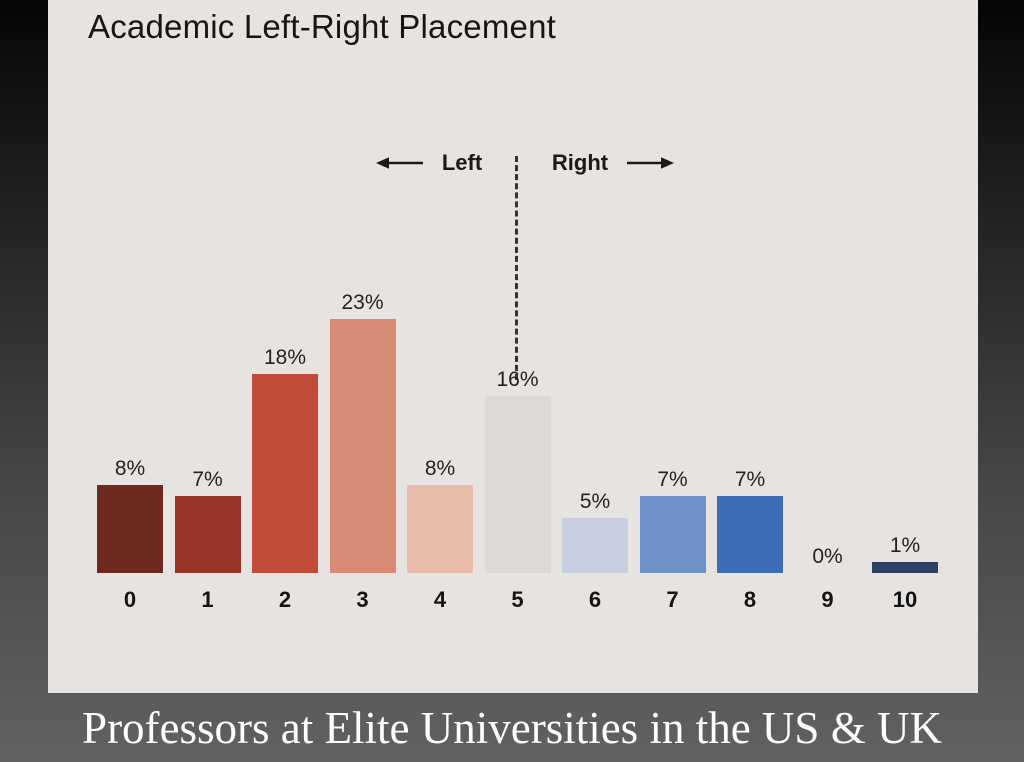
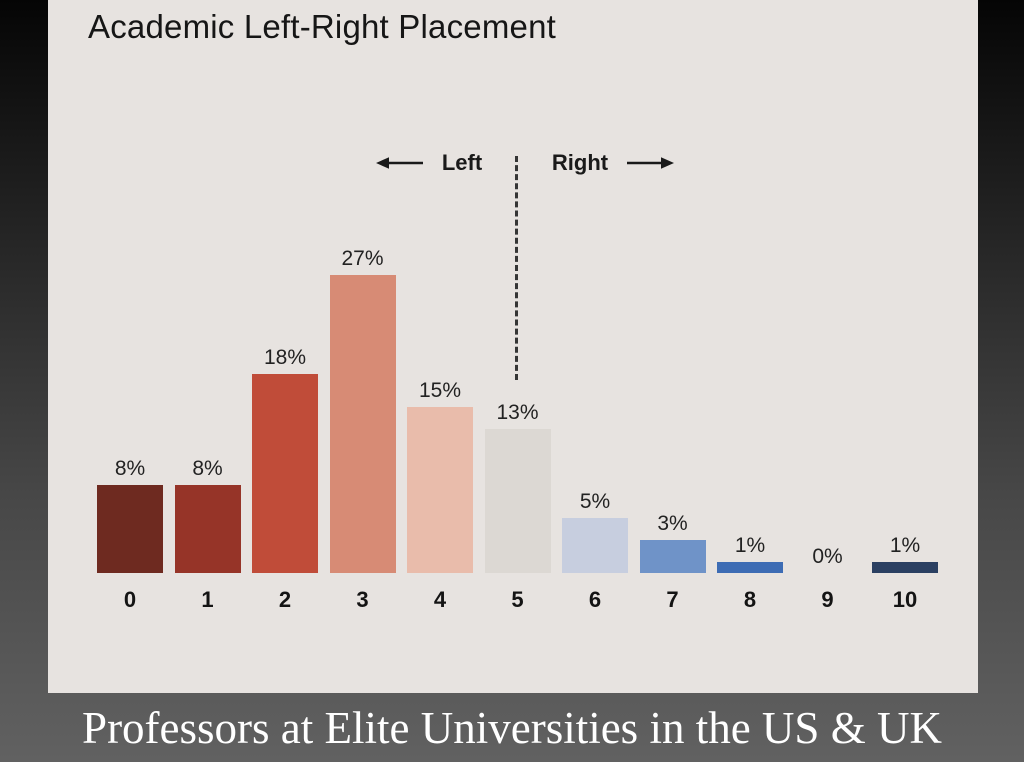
1: 7% -> 8%
3: 23% -> 27%
4: 8% -> 15%
5: 16% -> 13%
7: 7% -> 3%
8: 7% -> 1%
